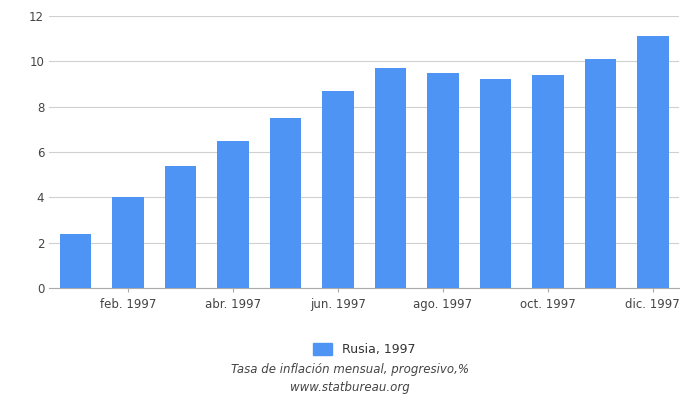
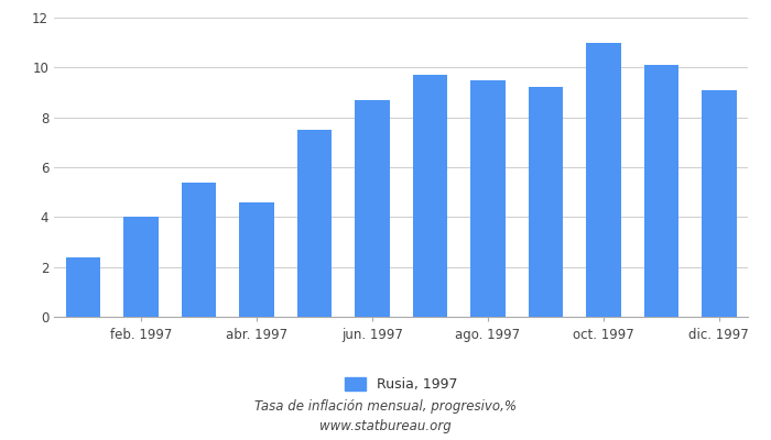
abr. 1997: 6.5 -> 4.6
oct. 1997: 9.4 -> 11.0
dic. 1997: 11.1 -> 9.1
